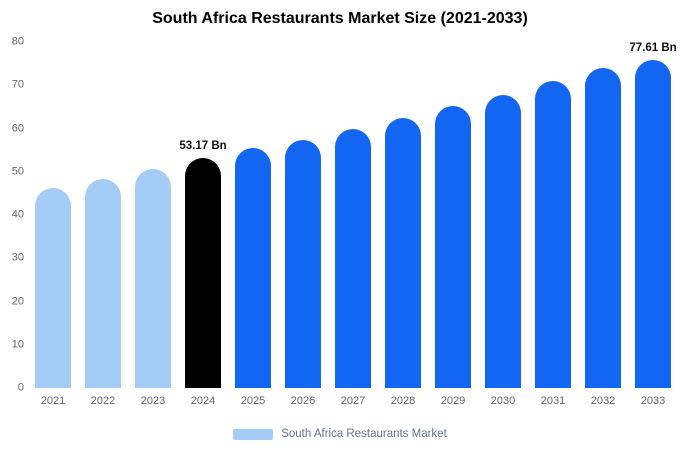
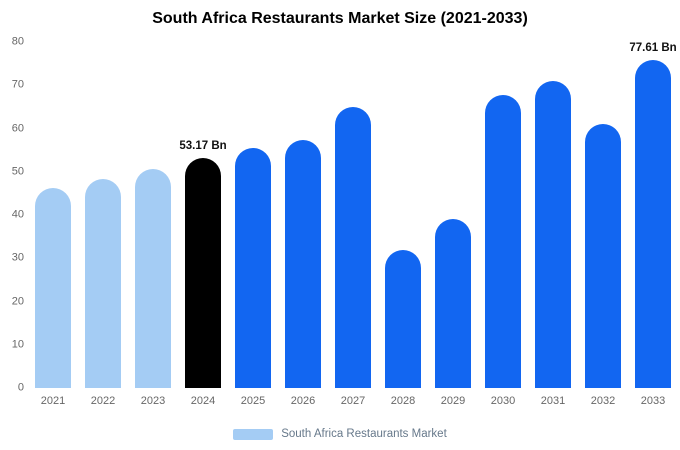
2027: 60 -> 65
2028: 62 -> 32
2029: 65 -> 39
2032: 74 -> 61
